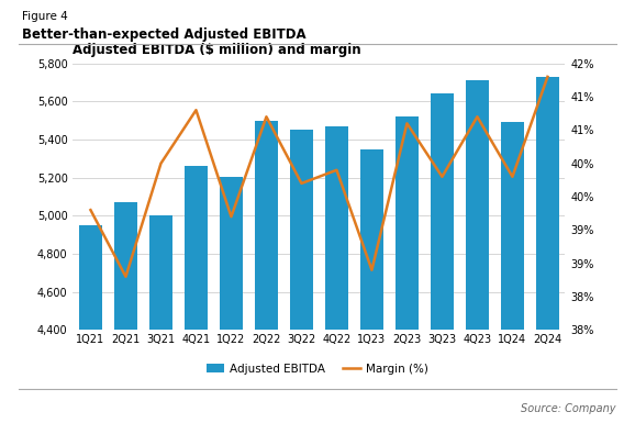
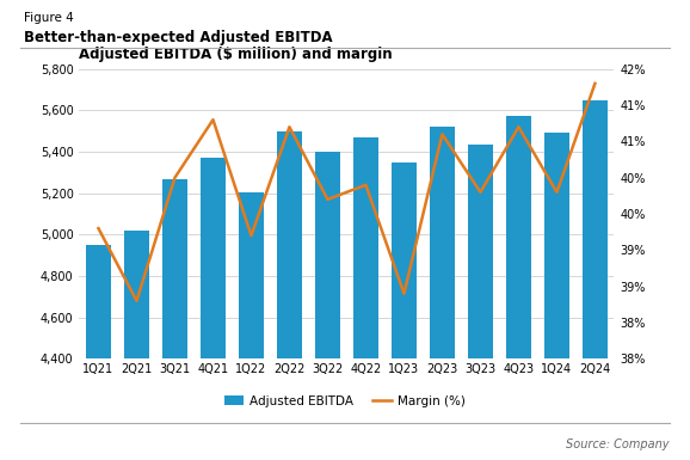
Adjusted EBITDA/2Q21: 5,070 -> 5,020
Adjusted EBITDA/3Q21: 5,000 -> 5,270
Adjusted EBITDA/4Q21: 5,260 -> 5,370
Adjusted EBITDA/3Q22: 5,450 -> 5,400
Adjusted EBITDA/3Q23: 5,640 -> 5,440
Adjusted EBITDA/4Q23: 5,710 -> 5,580
Adjusted EBITDA/2Q24: 5,730 -> 5,650
